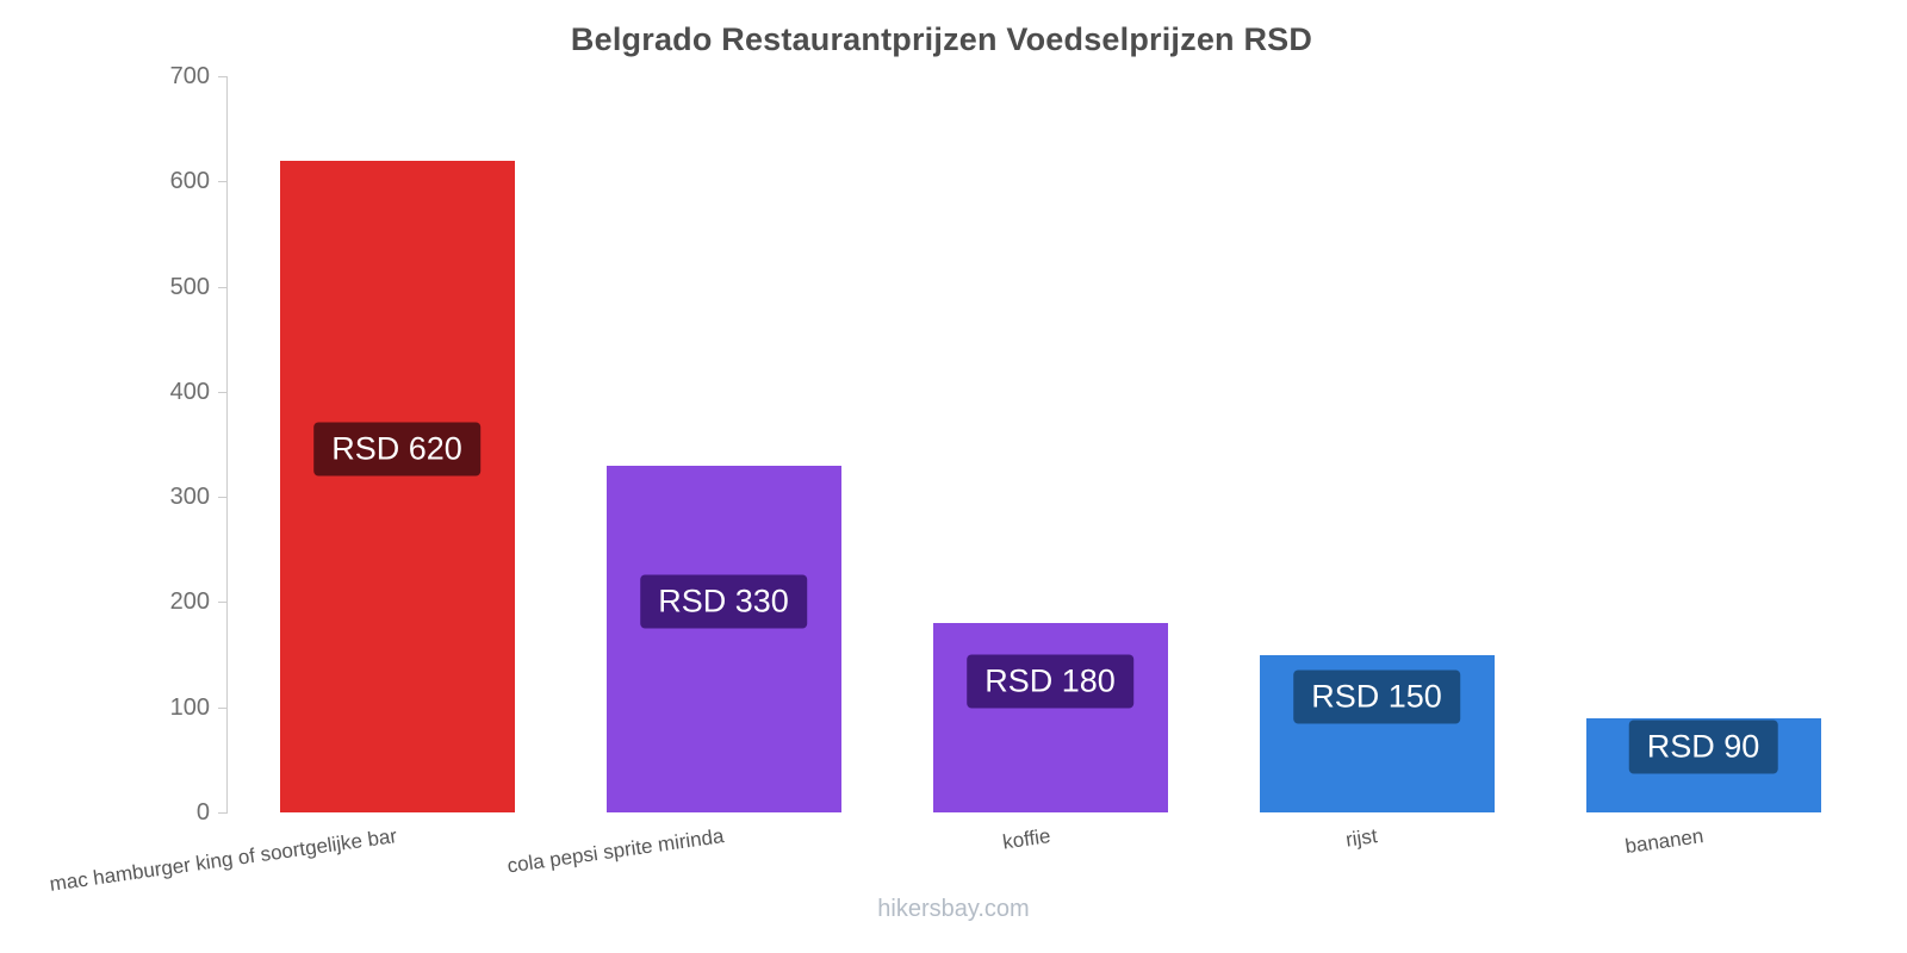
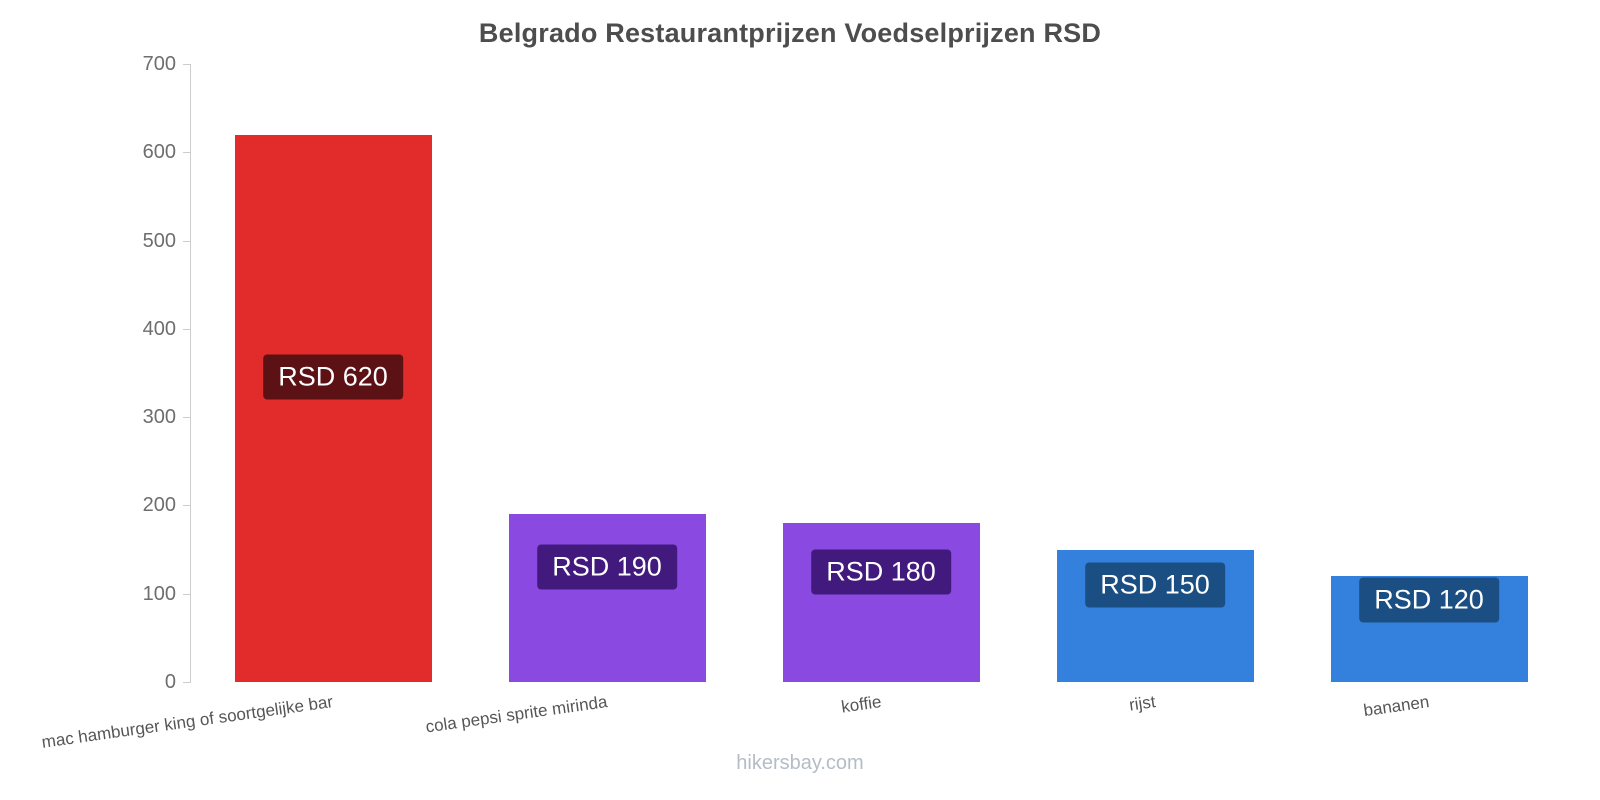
cola pepsi sprite mirinda: 330 -> 190
bananen: 90 -> 120
